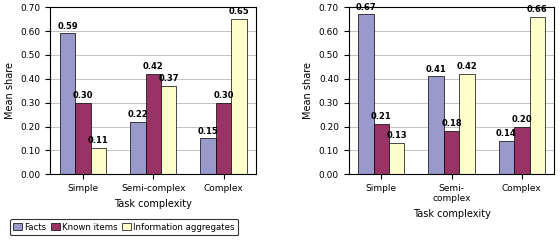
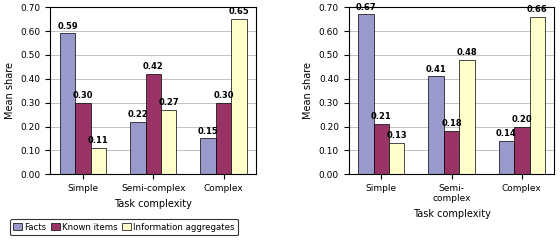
Information aggregates/Semi-complex: 0.37 -> 0.27
Information aggregates/Semi- complex: 0.42 -> 0.48
